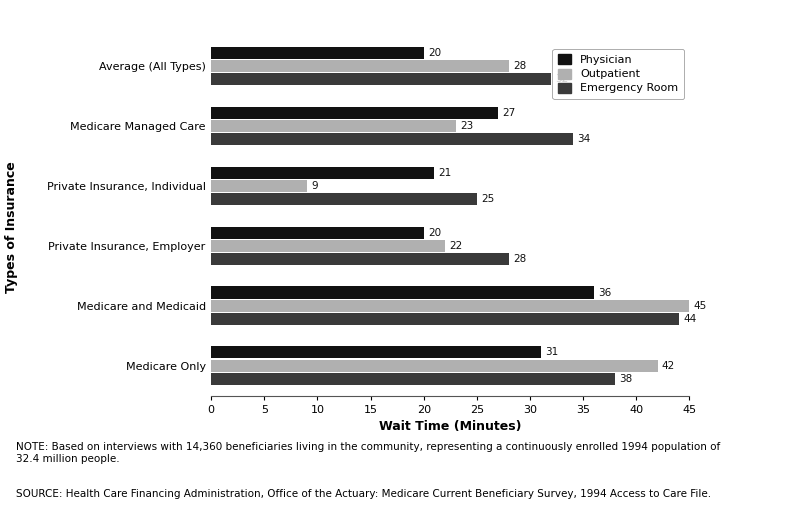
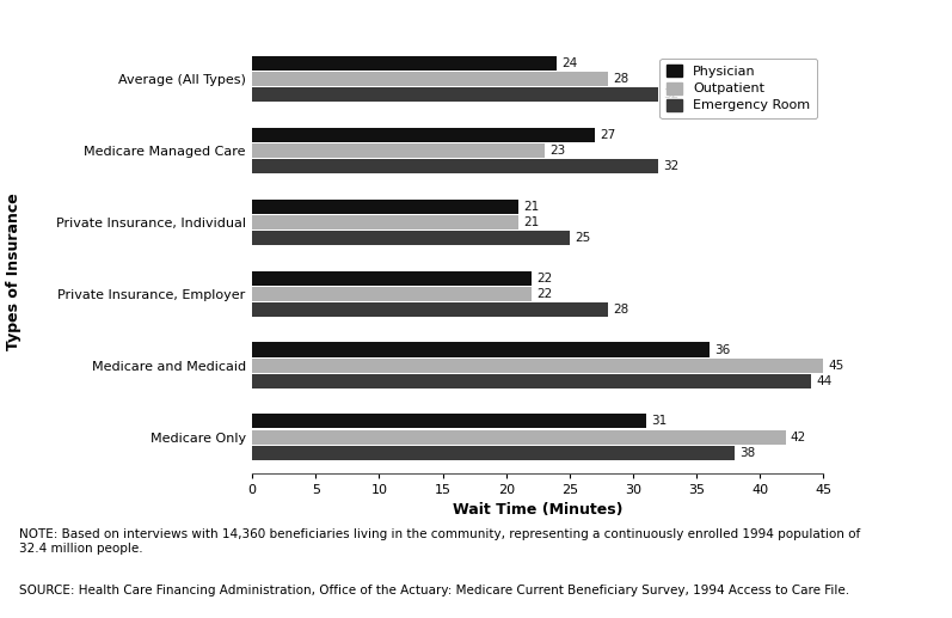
Physician/Average (All Types): 20 -> 24
Emergency Room/Medicare Managed Care: 34 -> 32
Outpatient/Private Insurance, Individual: 9 -> 21
Physician/Private Insurance, Employer: 20 -> 22
